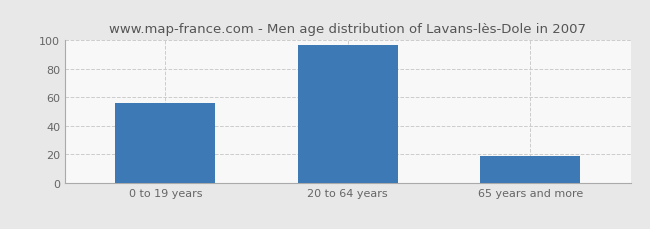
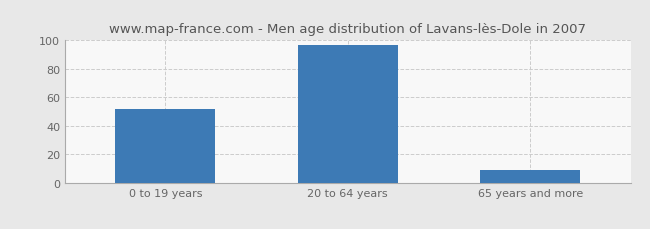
0 to 19 years: 56 -> 52
65 years and more: 19 -> 9
